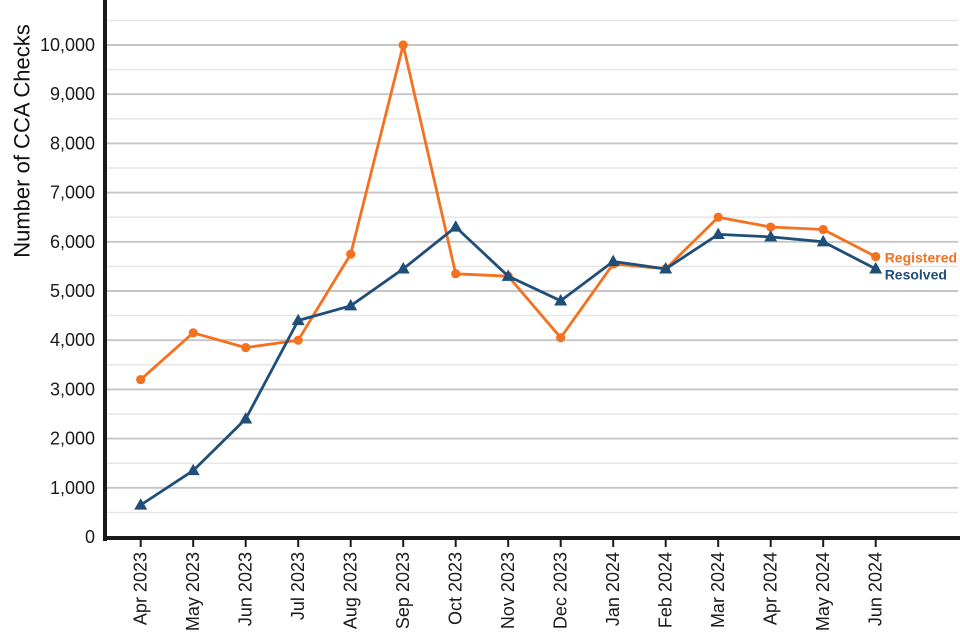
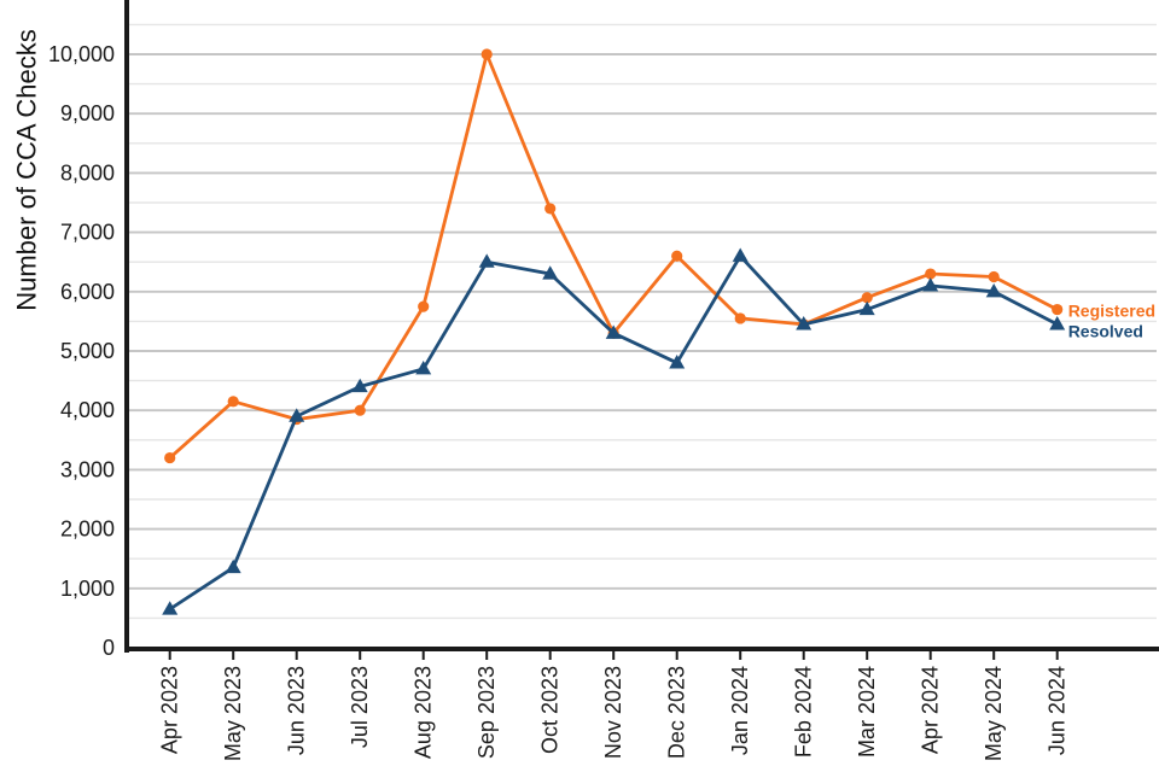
Resolved/Jun 2023: 2400 -> 3900
Resolved/Sep 2023: 5400 -> 6500
Registered/Oct 2023: 5400 -> 7400
Registered/Dec 2023: 4000 -> 6600
Resolved/Jan 2024: 5600 -> 6600
Registered/Mar 2024: 6500 -> 5900
Resolved/Mar 2024: 6200 -> 5700
